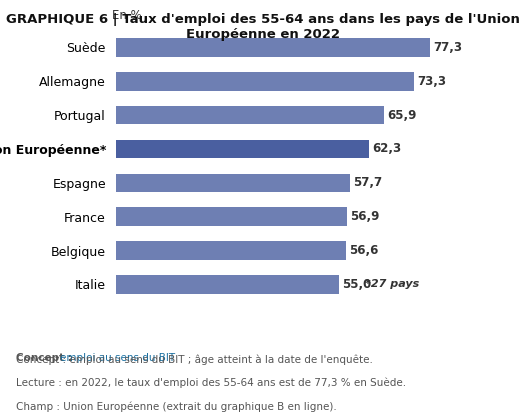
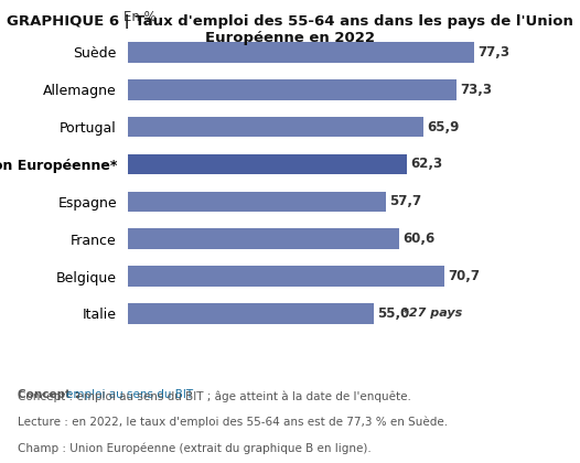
France: 56,9 -> 60,6
Belgique: 56,6 -> 70,7
